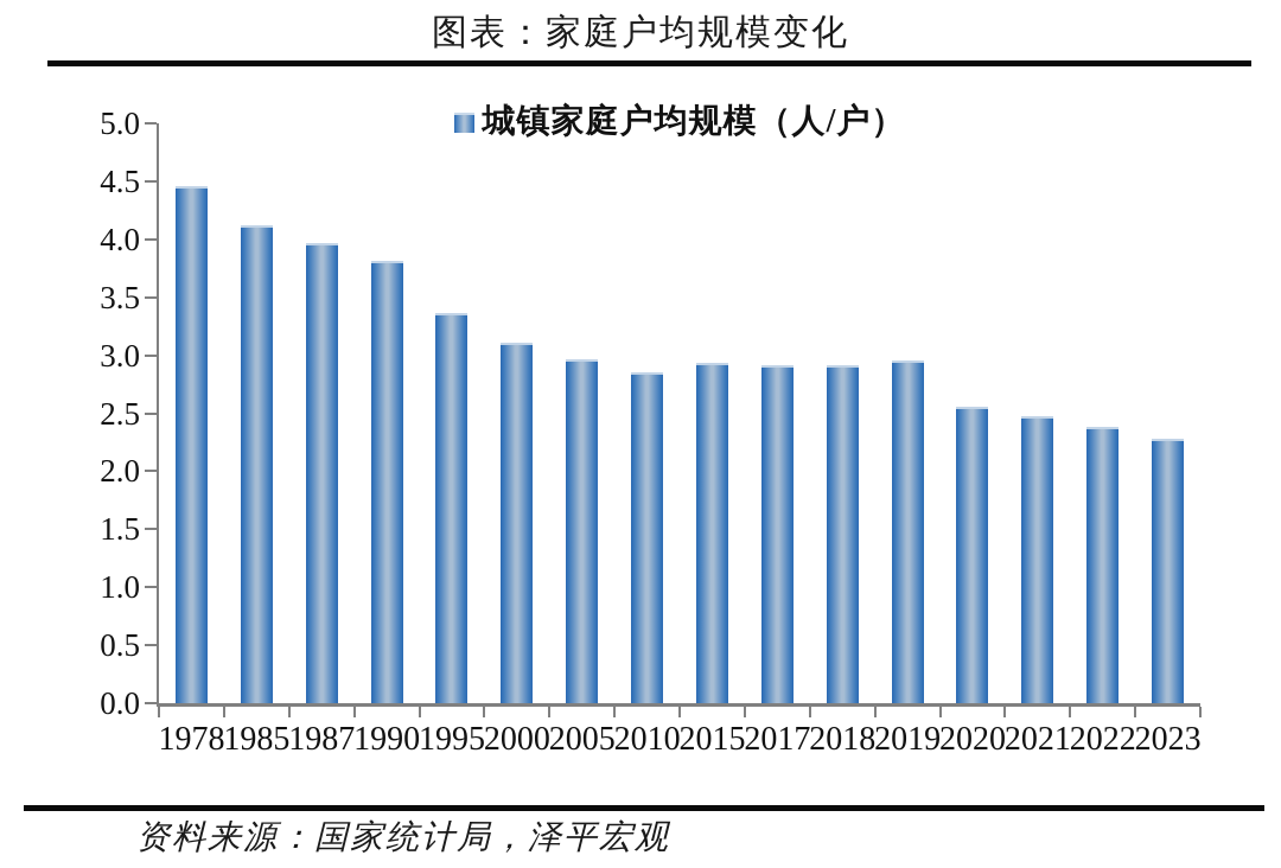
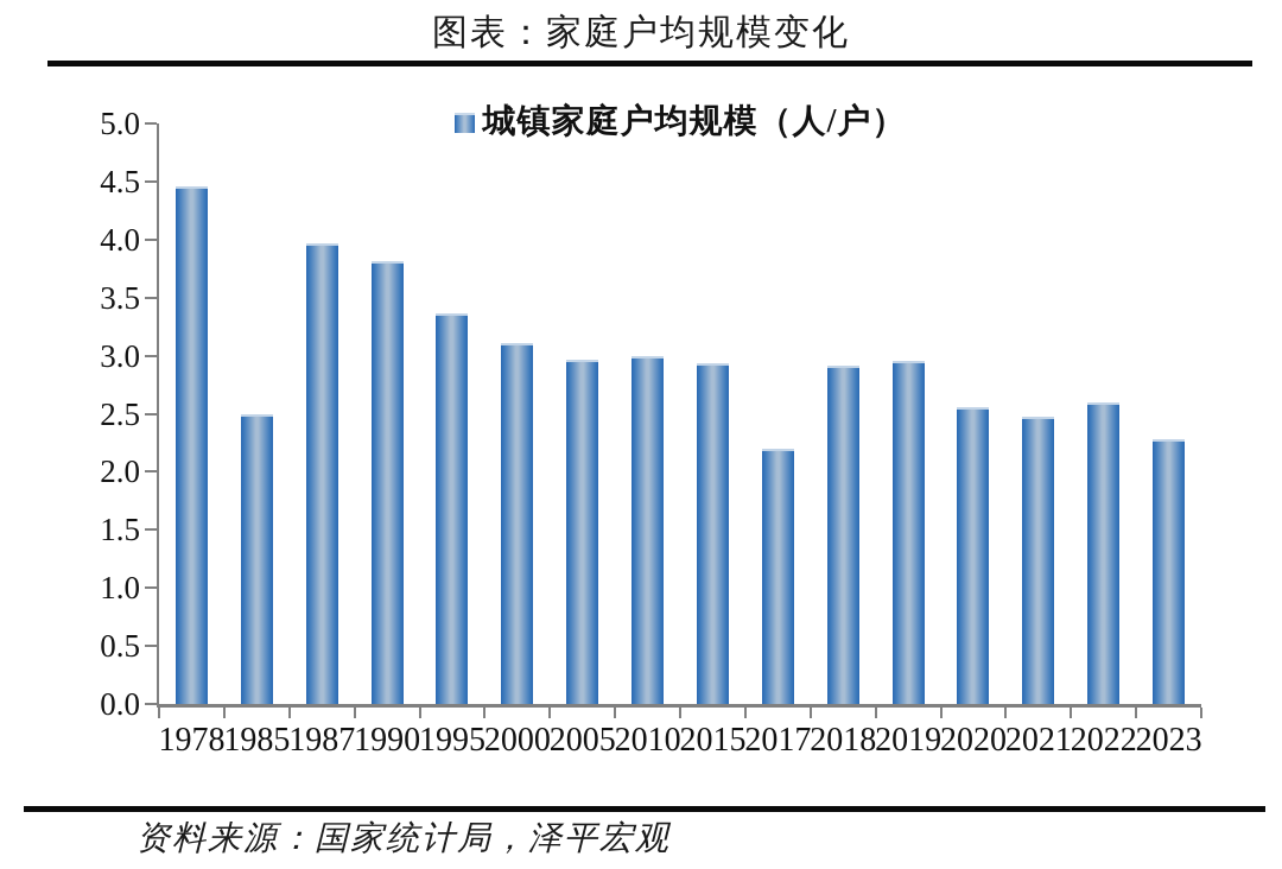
1985: 4.1 -> 2.5
2010: 2.9 -> 3.0
2017: 2.9 -> 2.2
2022: 2.4 -> 2.6
